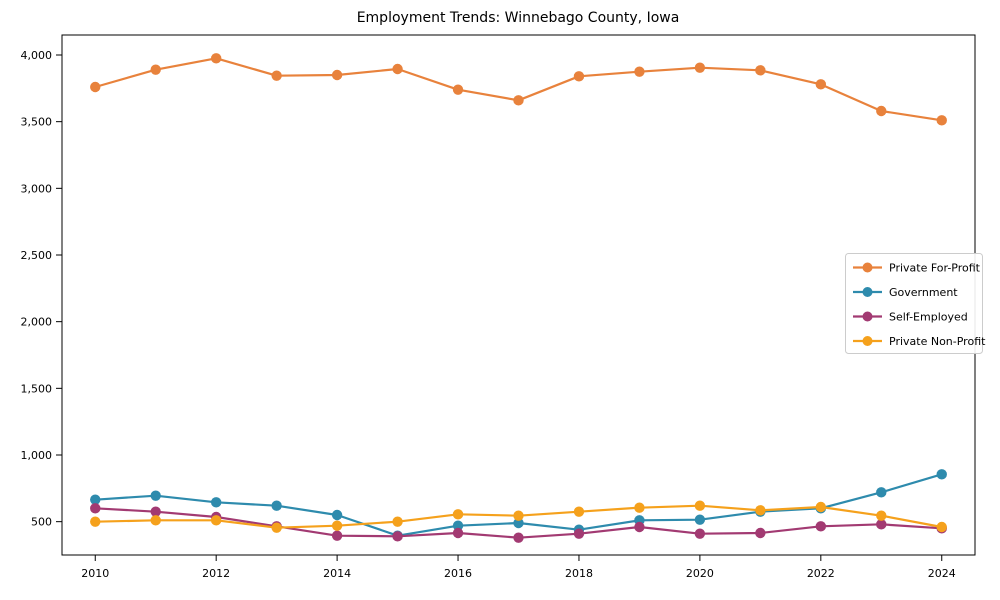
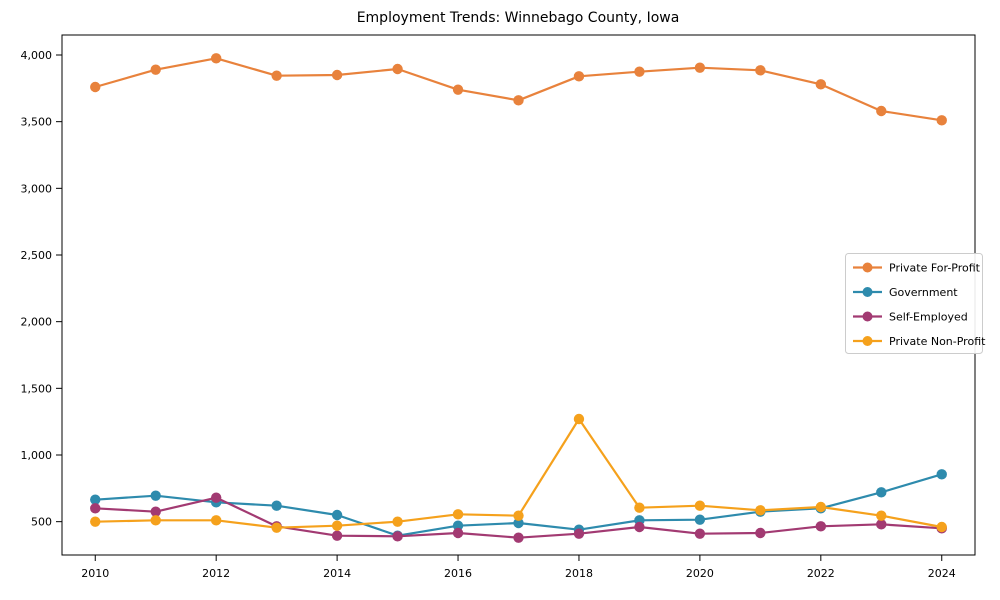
Self-Employed/2012: 540 -> 680
Private Non-Profit/2018: 580 -> 1270
